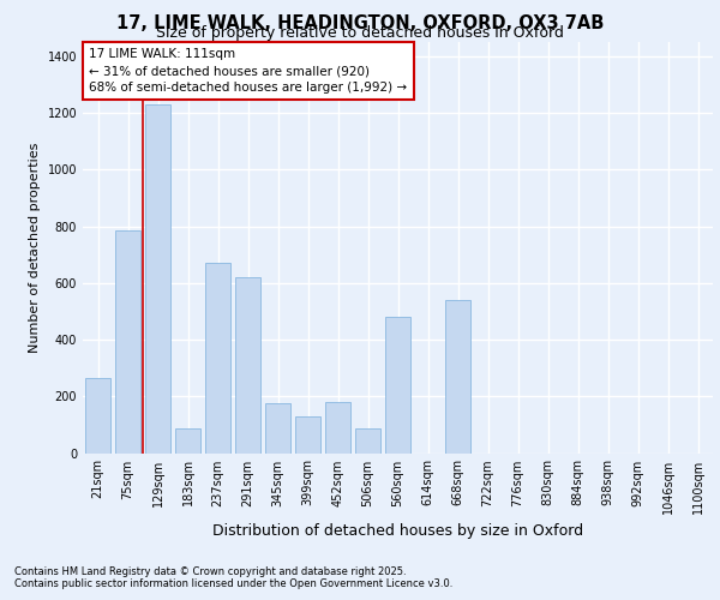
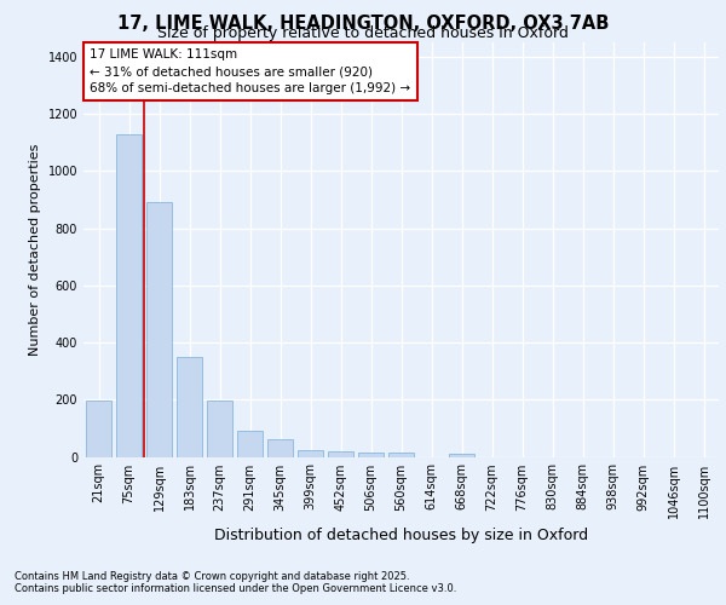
21sqm: 265 -> 195
75sqm: 785 -> 1130
129sqm: 1230 -> 890
183sqm: 85 -> 350
237sqm: 670 -> 198
291sqm: 620 -> 90
345sqm: 175 -> 60
399sqm: 130 -> 25
452sqm: 180 -> 20
506sqm: 85 -> 16
560sqm: 480 -> 15
668sqm: 540 -> 10
